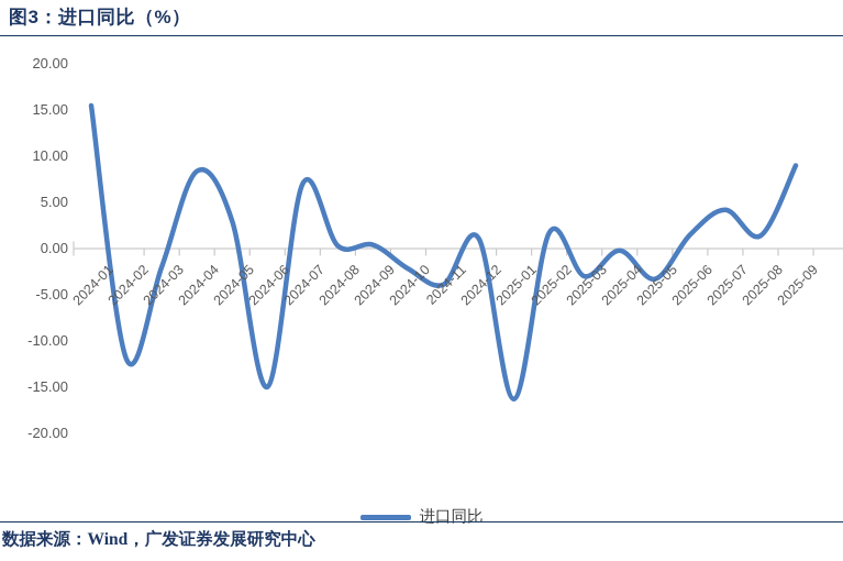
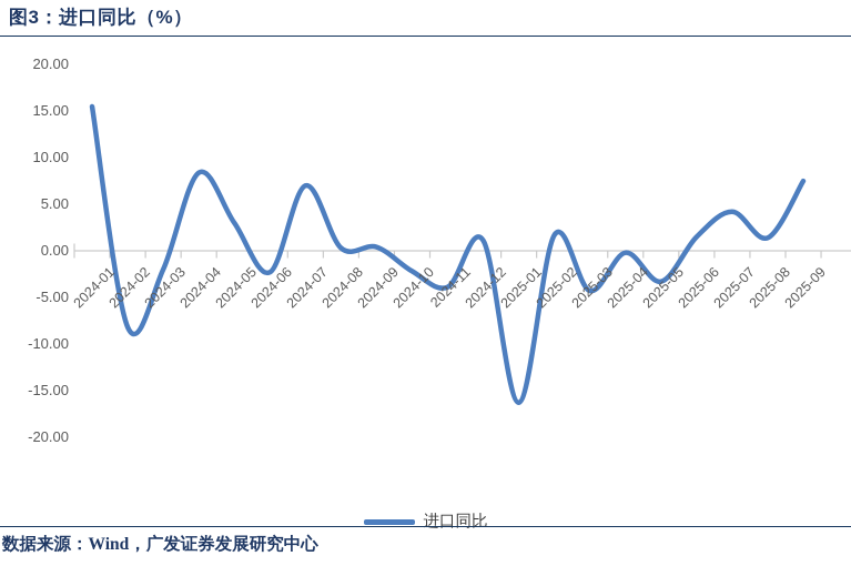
2024-02: -12 -> -8
2024-06: -15 -> -2
2025-03: -3 -> -4
2025-09: 9 -> 8
